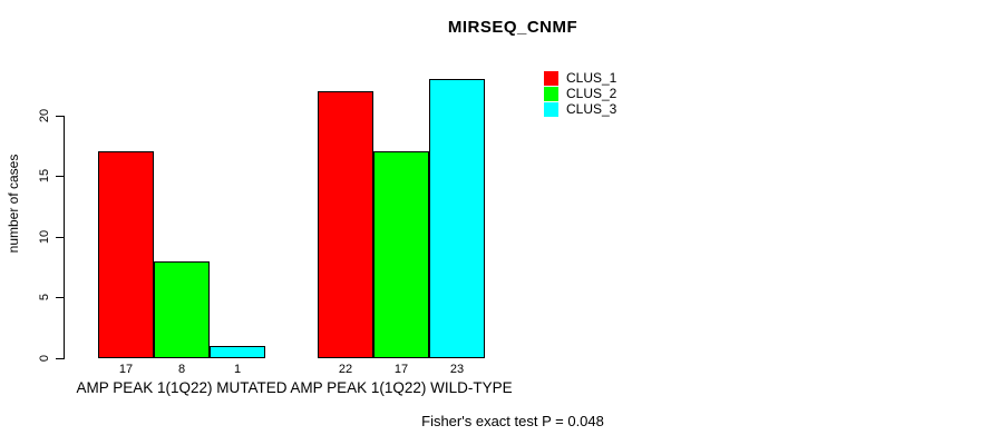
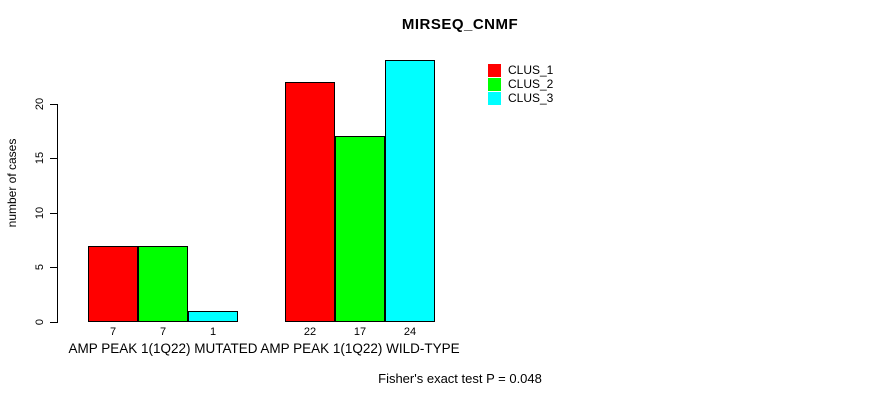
CLUS_1/AMP PEAK 1(1Q22) MUTATED: 17 -> 7
CLUS_2/AMP PEAK 1(1Q22) MUTATED: 8 -> 7
CLUS_3/AMP PEAK 1(1Q22) WILD-TYPE: 23 -> 24
